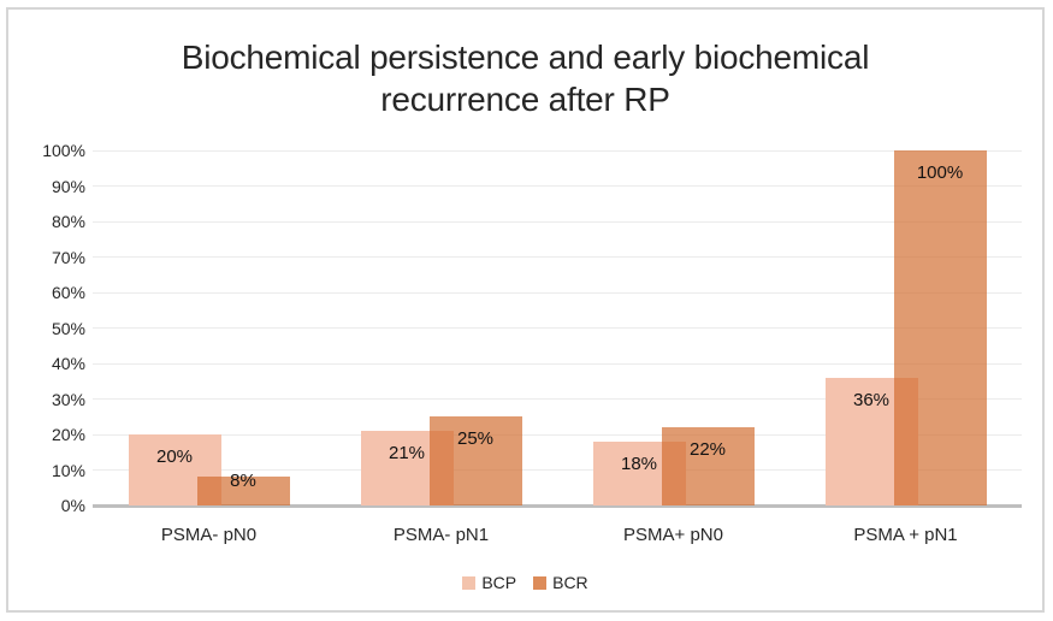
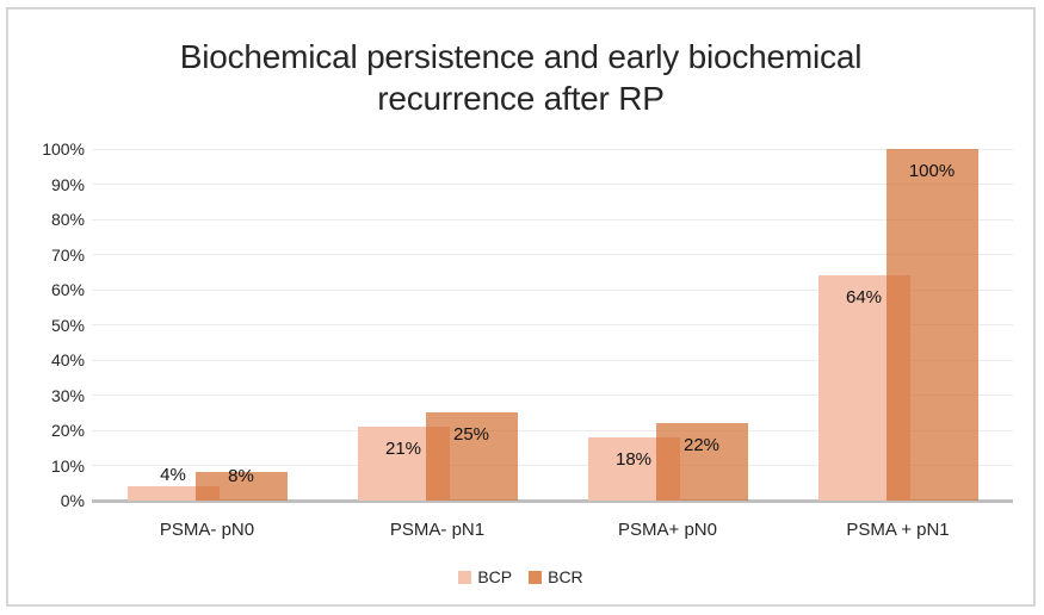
BCP/PSMA- pN0: 20% -> 4%
BCP/PSMA + pN1: 36% -> 64%
